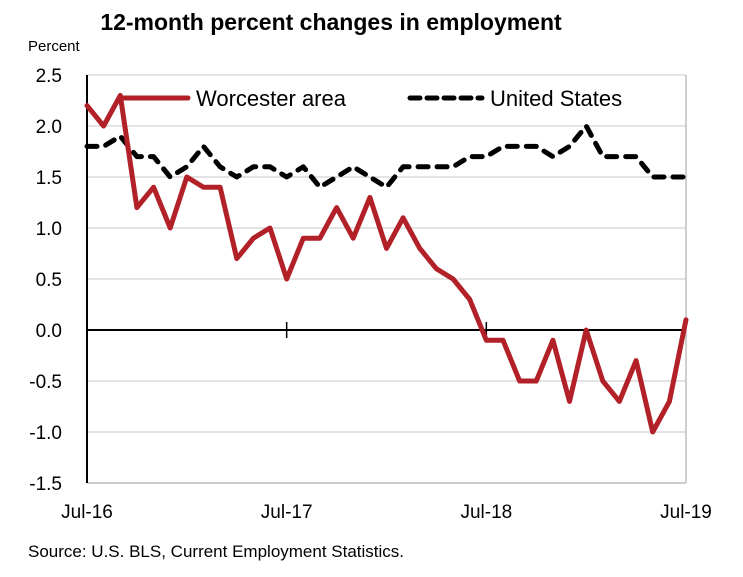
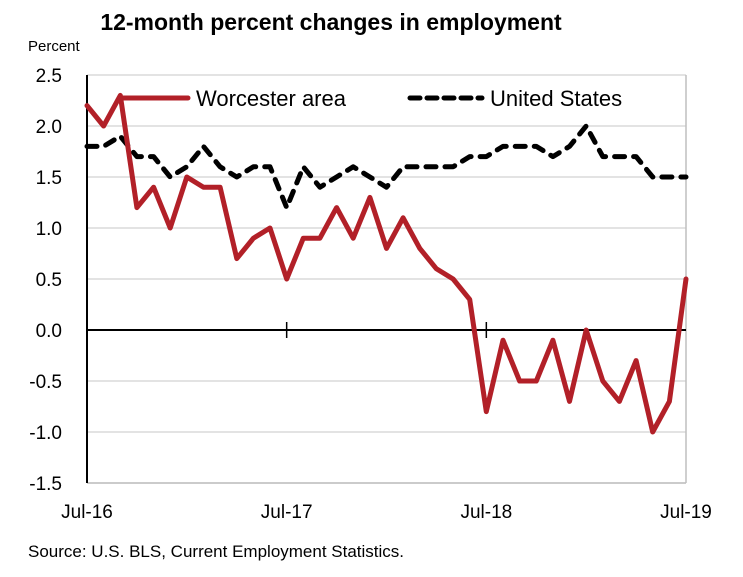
United States/Jul-17: 1.5 -> 1.2
Worcester area/Jul-18: -0.1 -> -0.8
Worcester area/Jul-19: 0.1 -> 0.5
